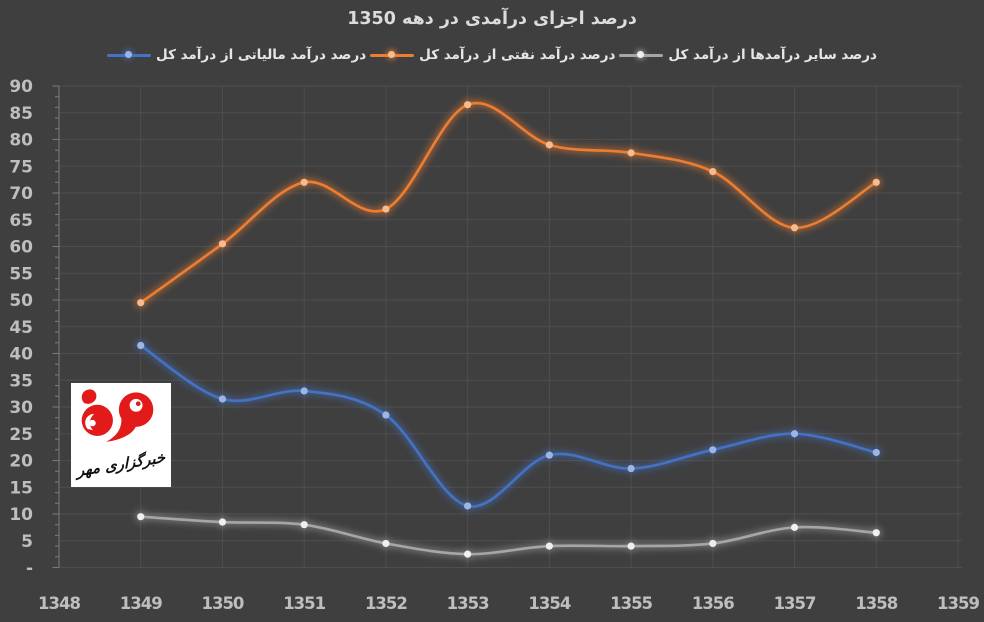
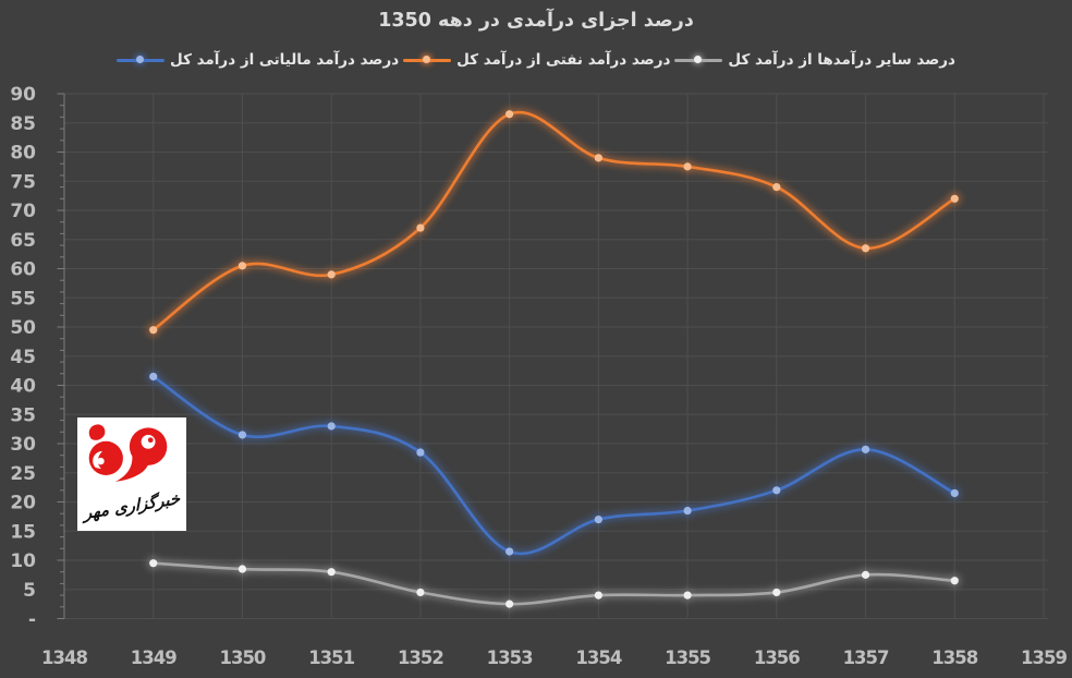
درصد درآمد نفتی از درآمد کل/1351: 72 -> 59
درصد درآمد مالیاتی از درآمد کل/1354: 21 -> 17
درصد درآمد مالیاتی از درآمد کل/1357: 25 -> 29
